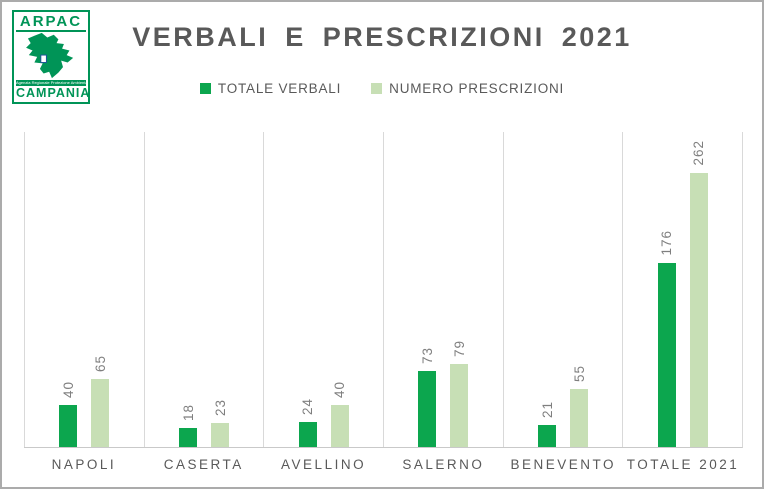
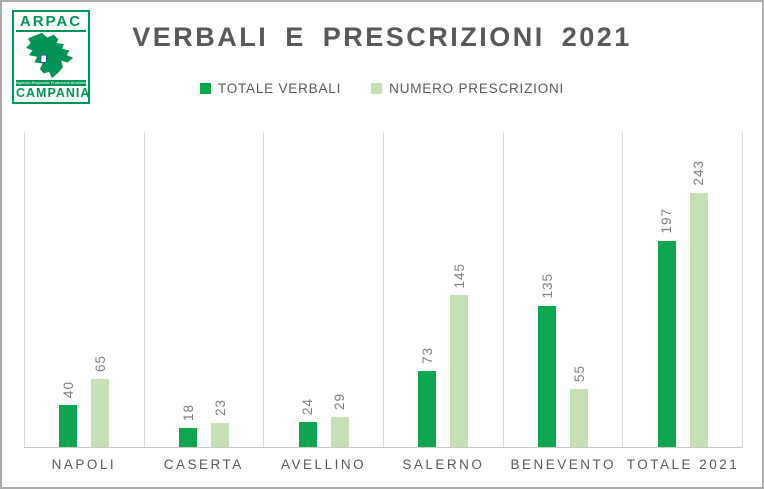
NUMERO PRESCRIZIONI/AVELLINO: 40 -> 29
NUMERO PRESCRIZIONI/SALERNO: 79 -> 145
TOTALE VERBALI/BENEVENTO: 21 -> 135
TOTALE VERBALI/TOTALE 2021: 176 -> 197
NUMERO PRESCRIZIONI/TOTALE 2021: 262 -> 243
